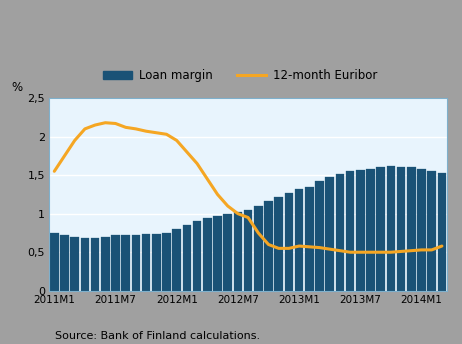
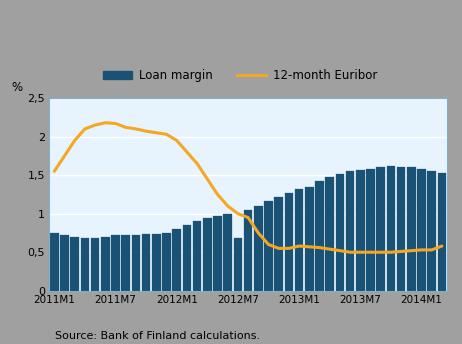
Loan margin/2012M7: 1,02 -> 0,68
